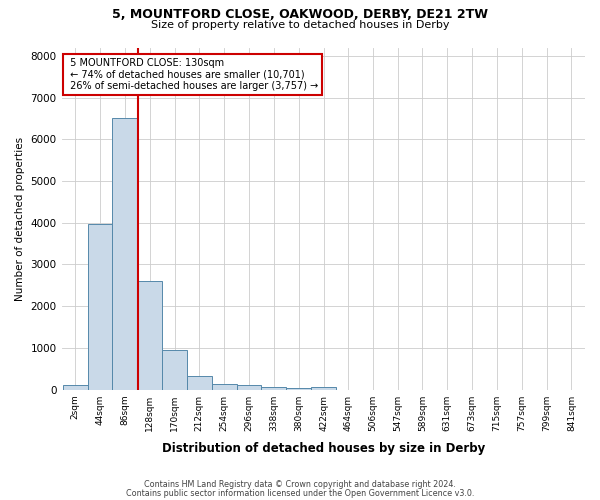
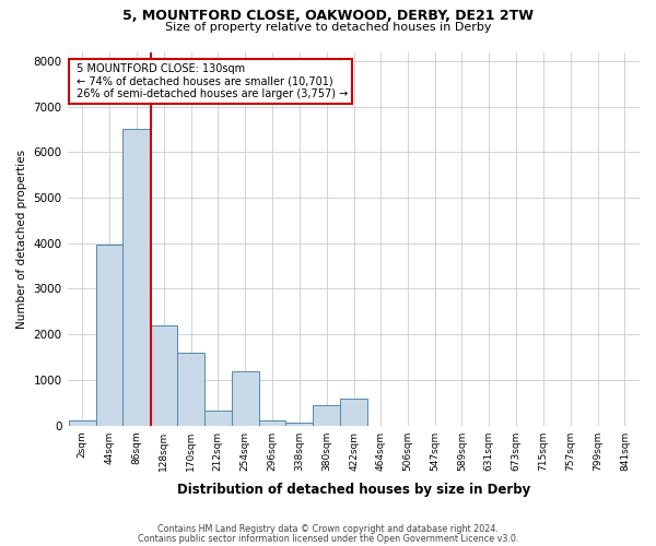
128sqm: 2600 -> 2200
170sqm: 950 -> 1600
254sqm: 130 -> 1200
380sqm: 50 -> 450
422sqm: 70 -> 600
